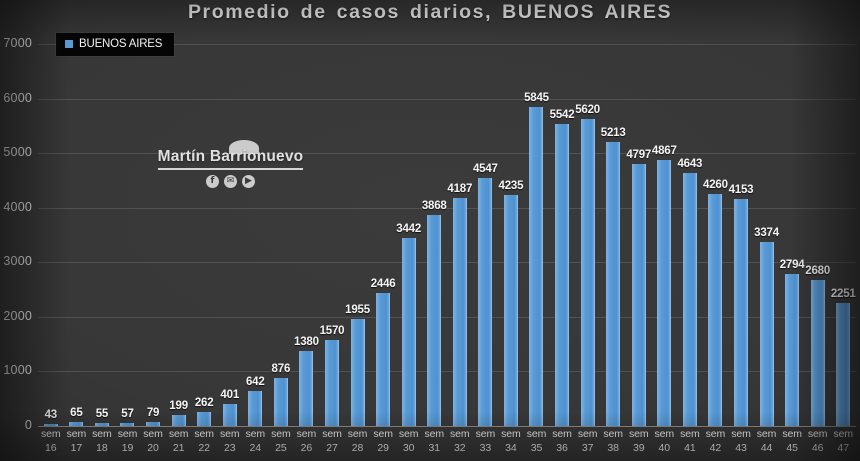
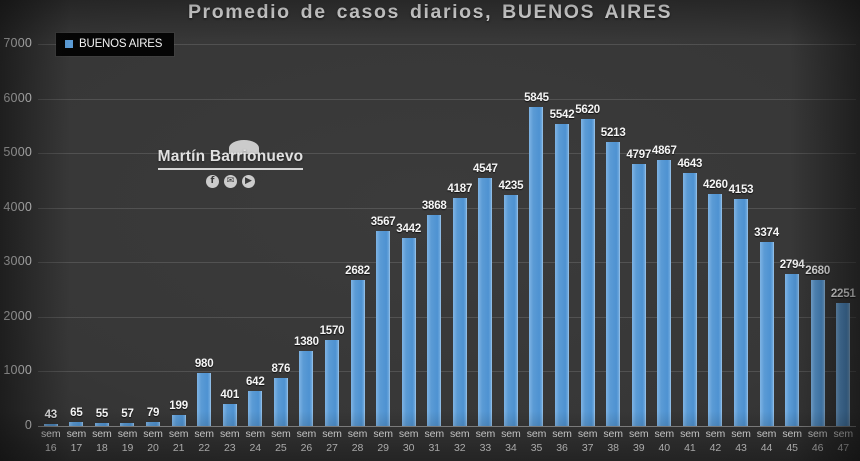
sem 22: 262 -> 980
sem 28: 1955 -> 2682
sem 29: 2446 -> 3567
